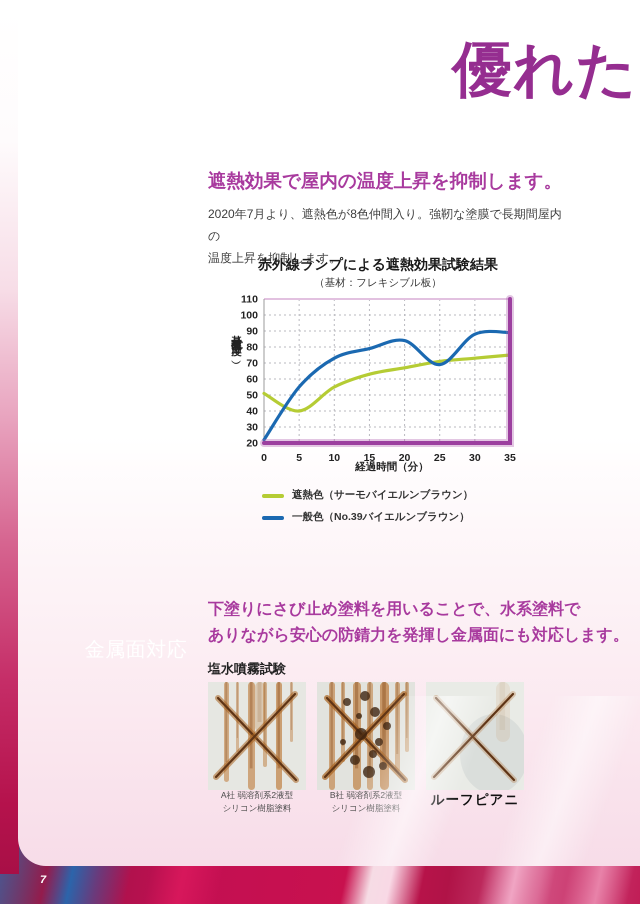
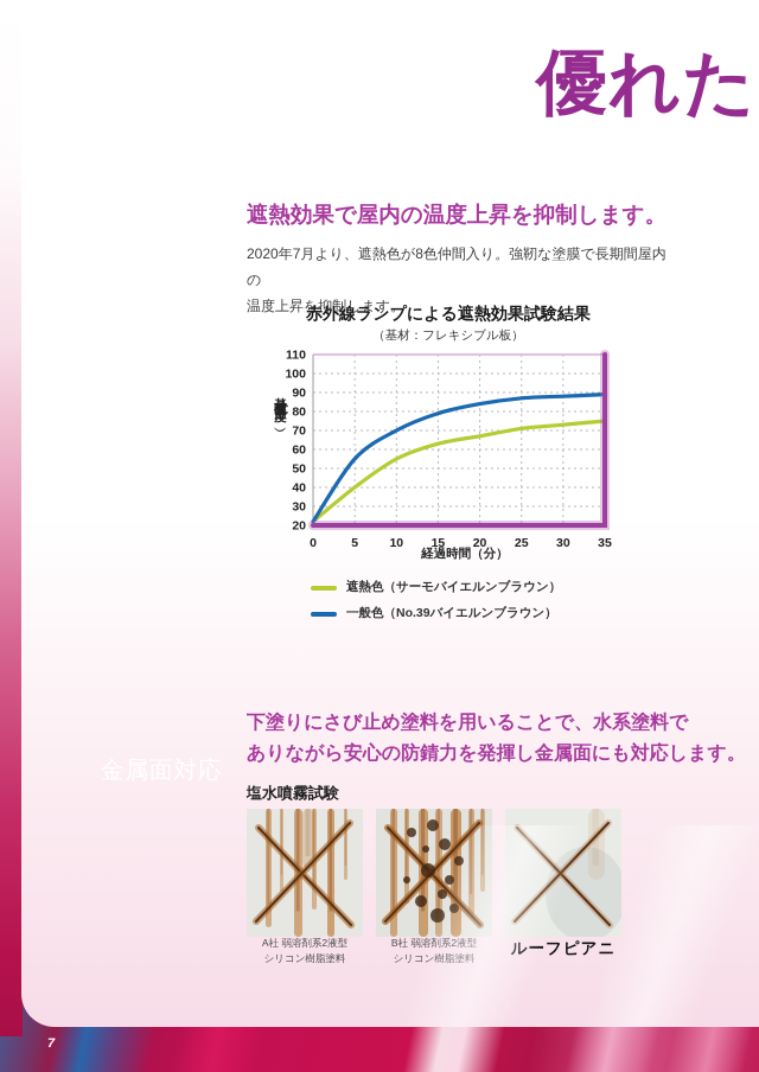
遮熱色（サーモバイエルンブラウン）/0: 51 -> 22
一般色（No.39バイエルンブラウン）/10: 73 -> 70
一般色（No.39バイエルンブラウン）/25: 69 -> 87
